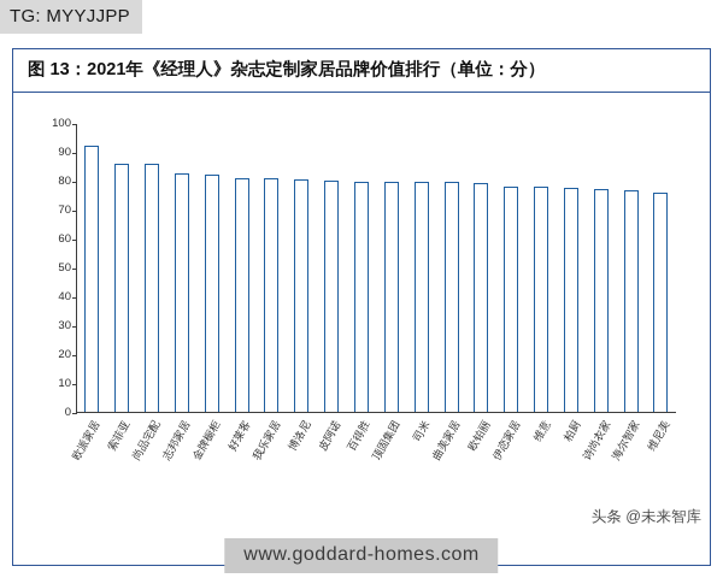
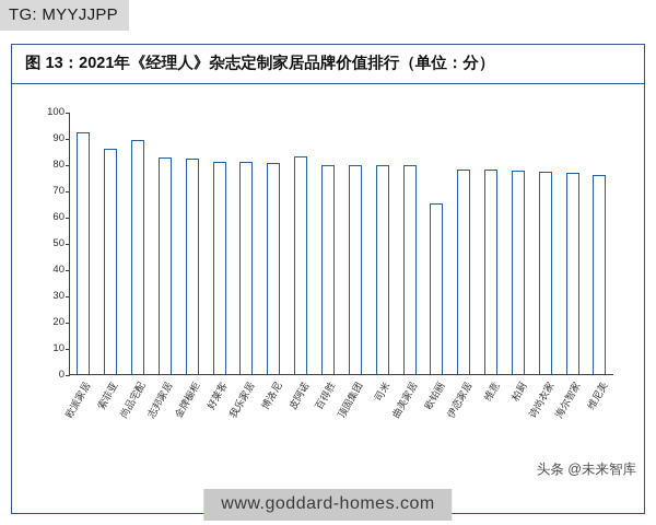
尚品宅配: 86 -> 89
皮阿诺: 80 -> 83
欧铂丽: 79 -> 65
